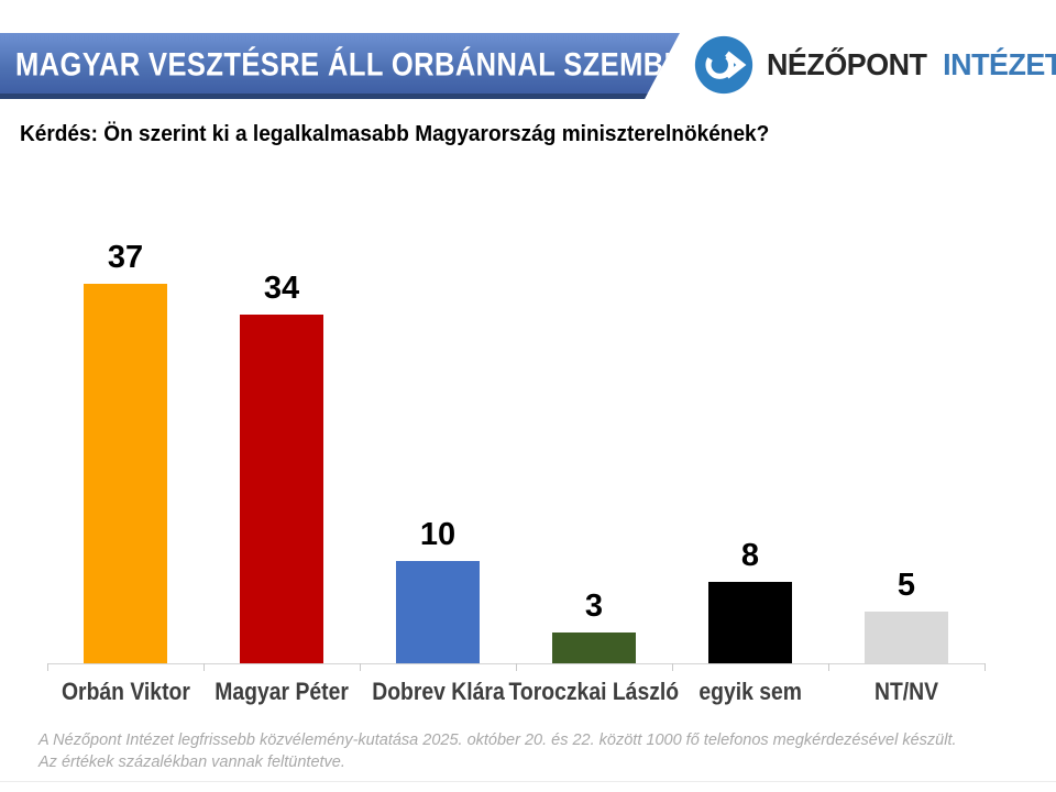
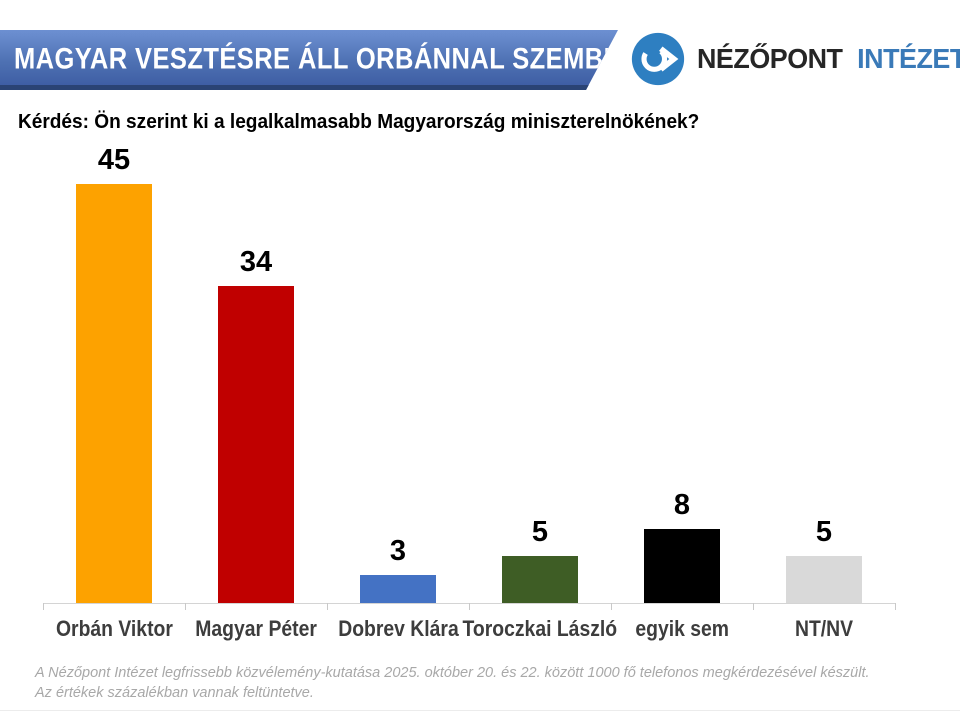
Orbán Viktor: 37 -> 45
Dobrev Klára: 10 -> 3
Toroczkai László: 3 -> 5
